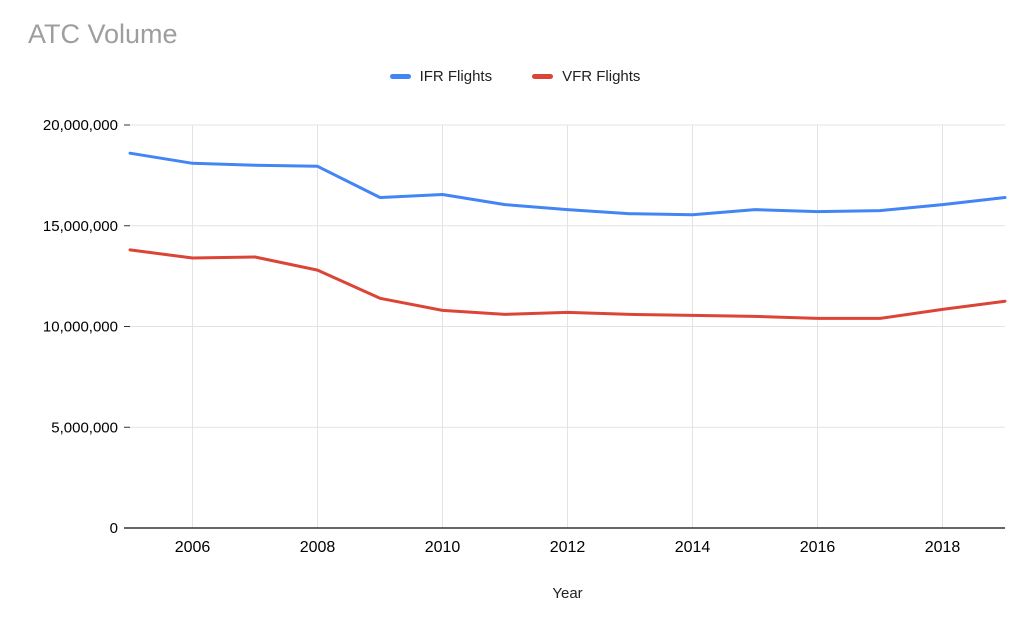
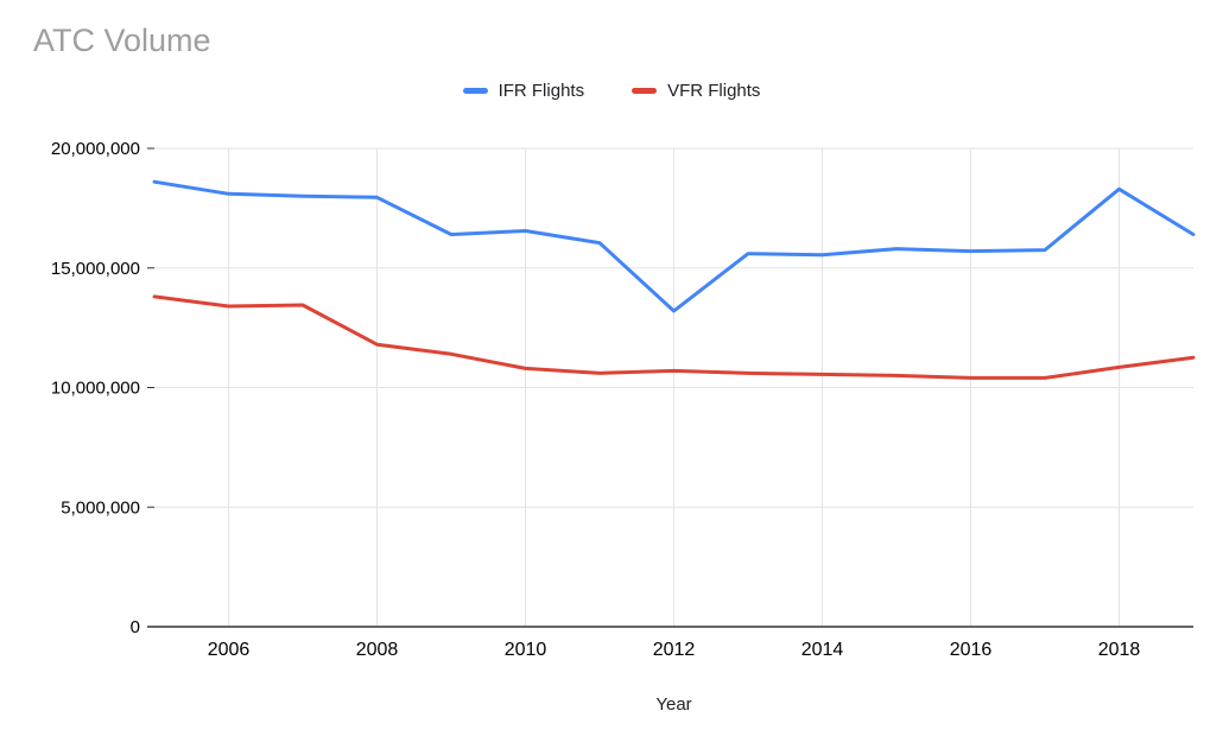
VFR Flights/2008: 12800000 -> 11800000
IFR Flights/2012: 15800000 -> 13200000
IFR Flights/2018: 16000000 -> 18300000
